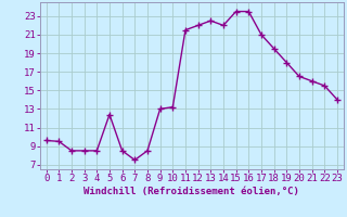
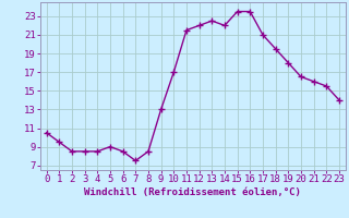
0: 9.6 -> 10.5
5: 12.4 -> 9.0
10: 13.2 -> 17.0
